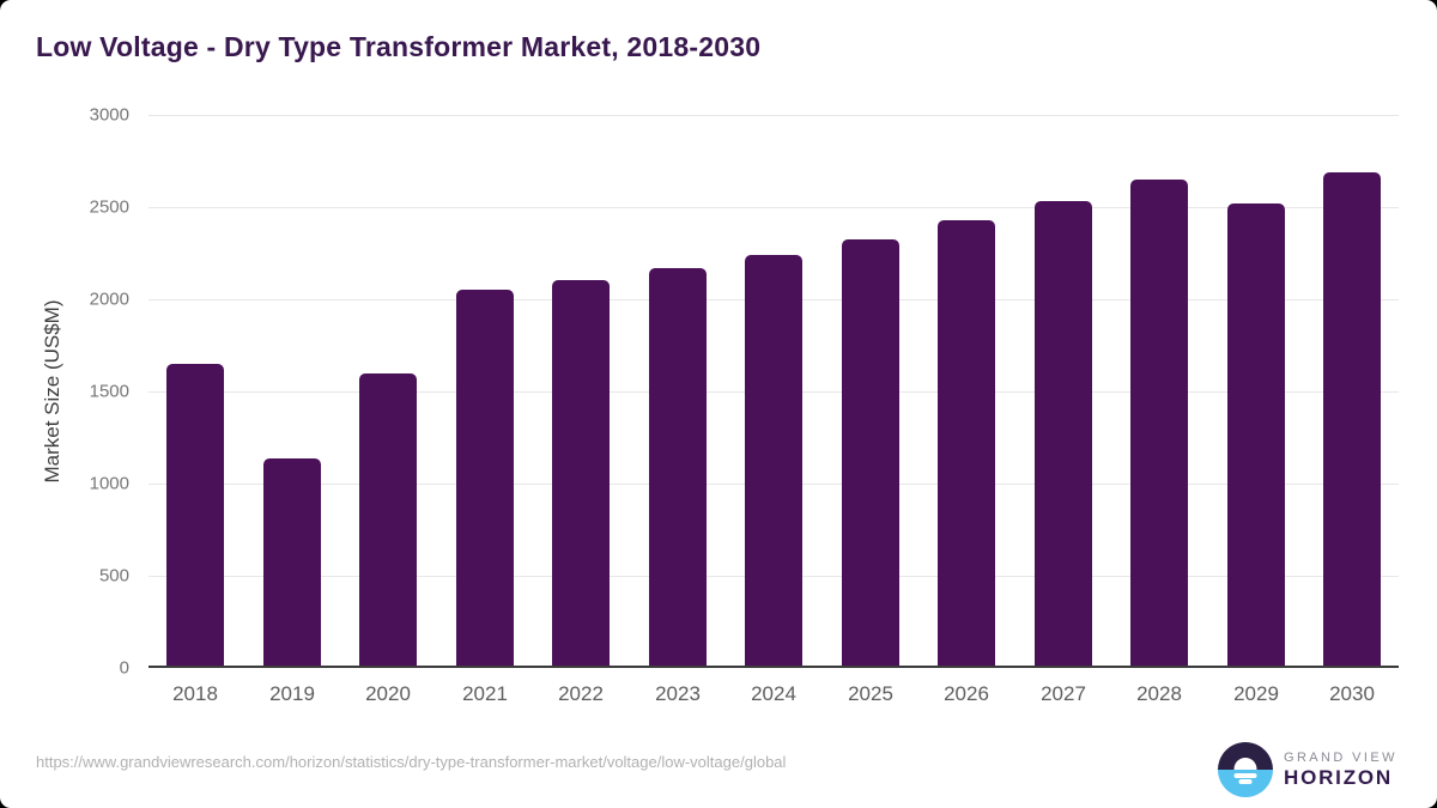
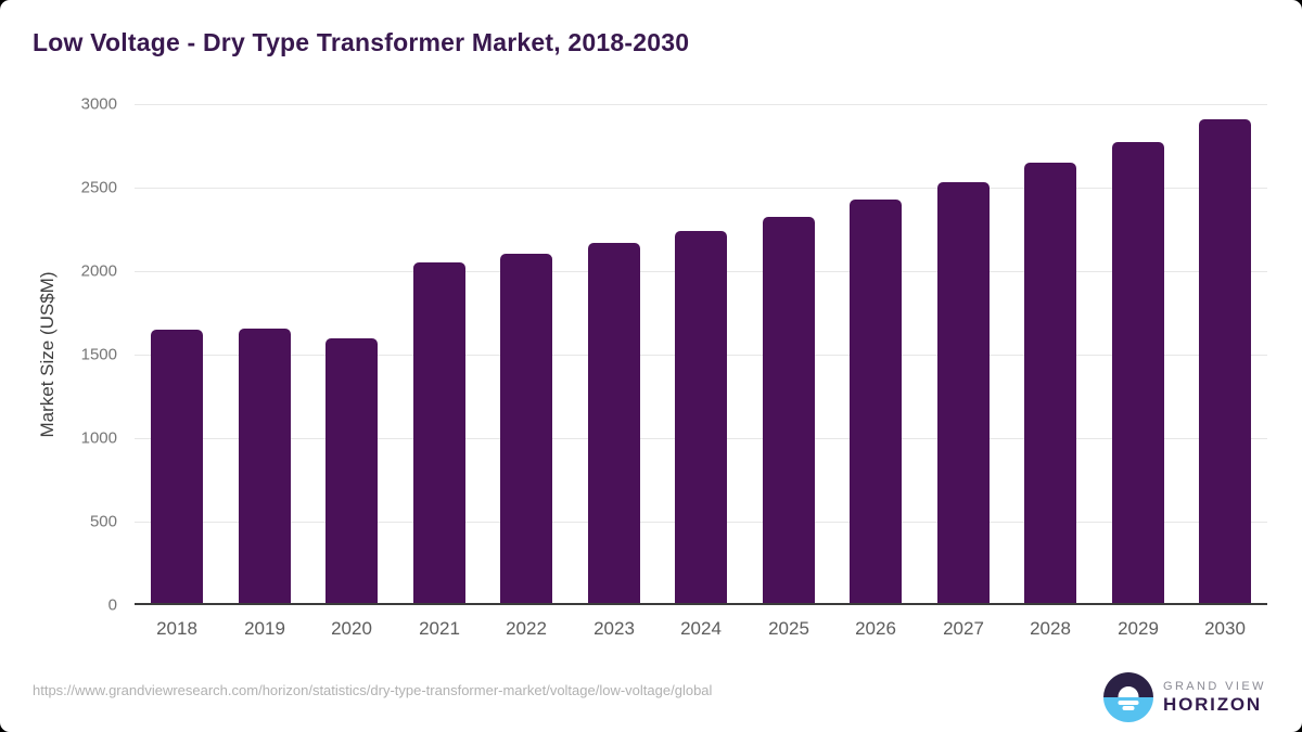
2019: 1130 -> 1650
2029: 2510 -> 2760
2030: 2680 -> 2900
